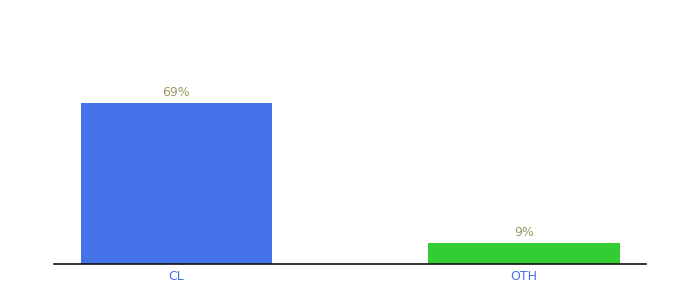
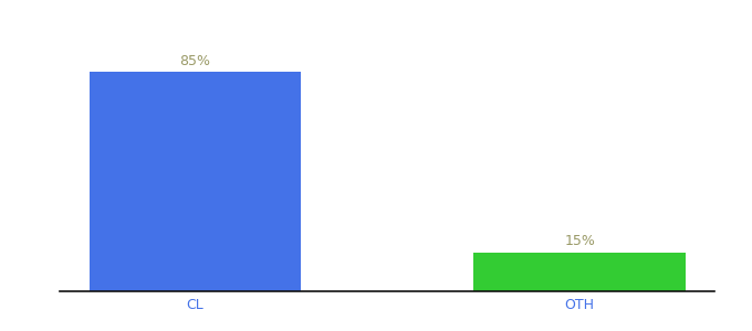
CL: 69% -> 85%
OTH: 9% -> 15%
